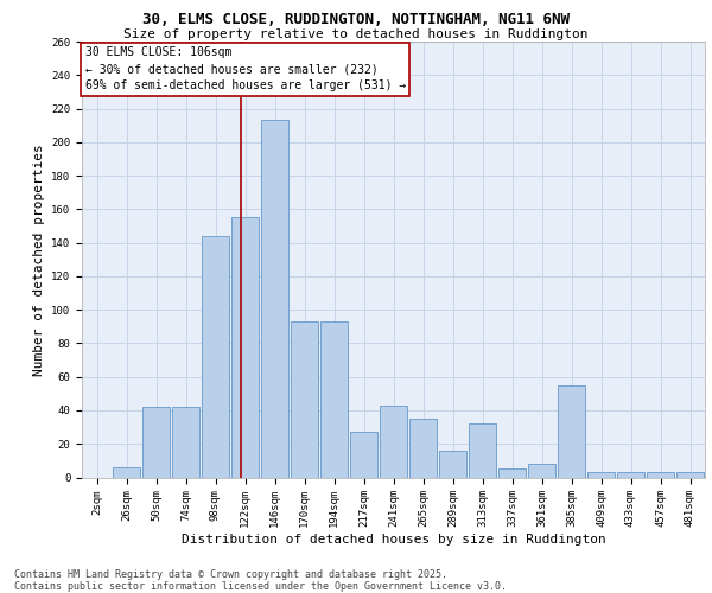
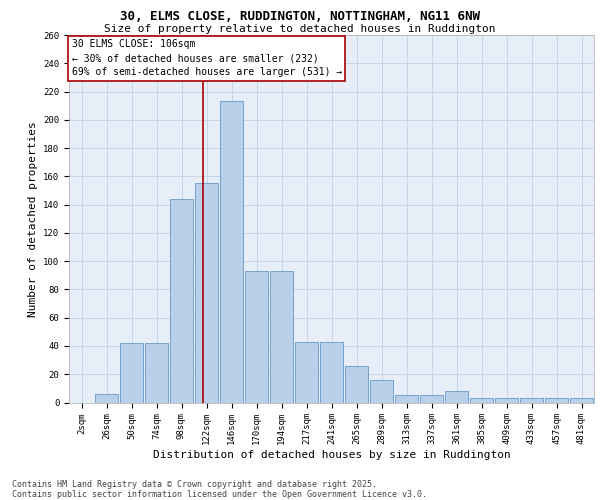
217sqm: 27 -> 43
265sqm: 35 -> 26
313sqm: 32 -> 5
385sqm: 55 -> 3
